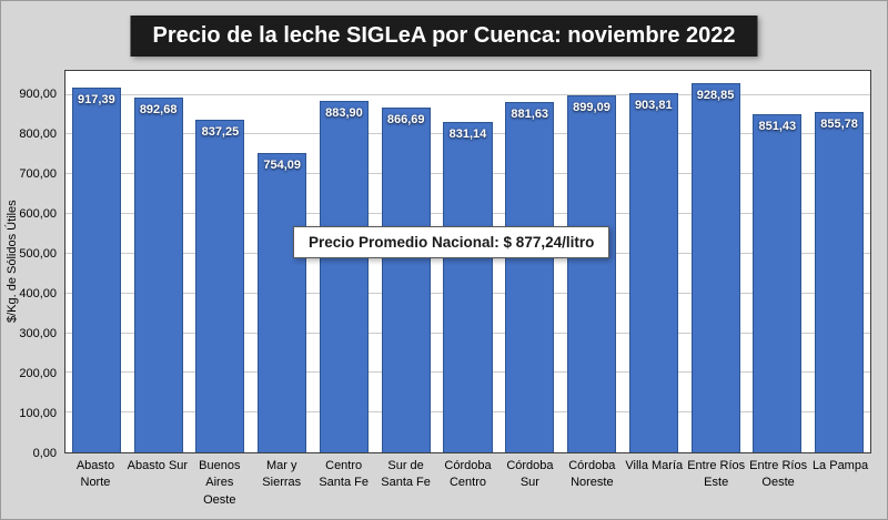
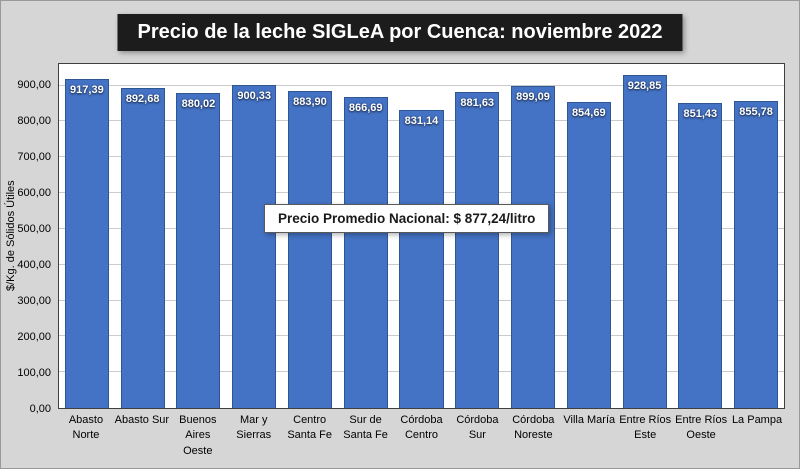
Buenos Aires Oeste: 837,25 -> 880,02
Mar y Sierras: 754,09 -> 900,33
Villa María: 903,81 -> 854,69
